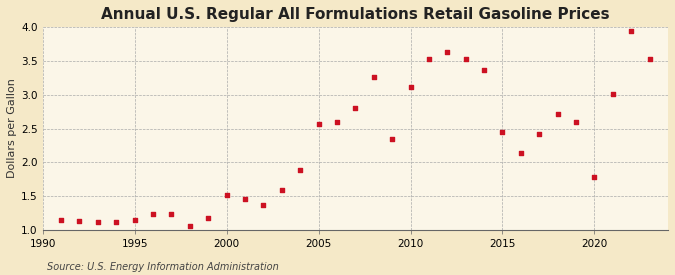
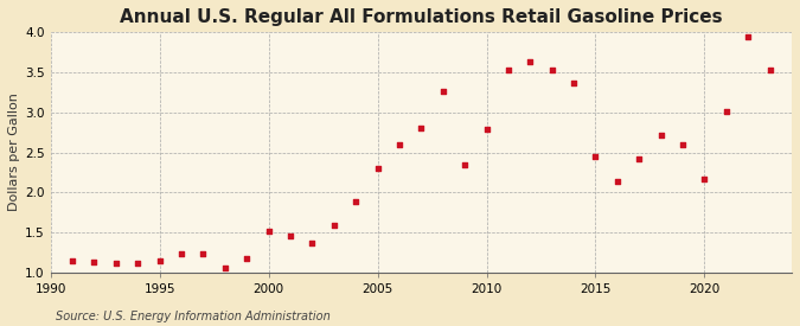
2005: 2.56 -> 2.30
2010: 3.12 -> 2.79
2020: 1.78 -> 2.17
